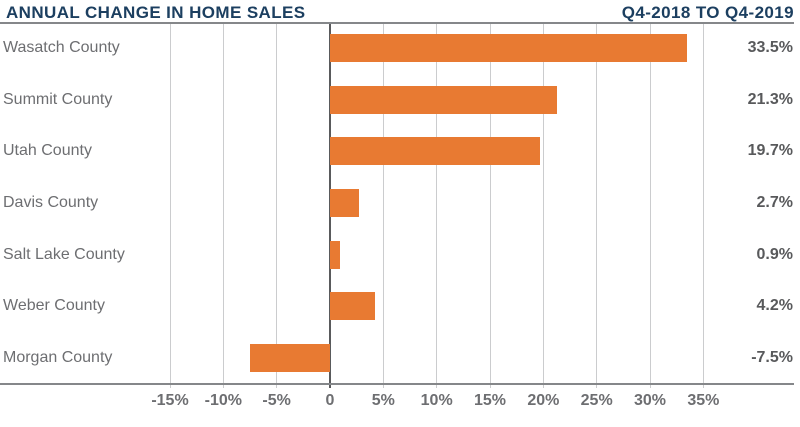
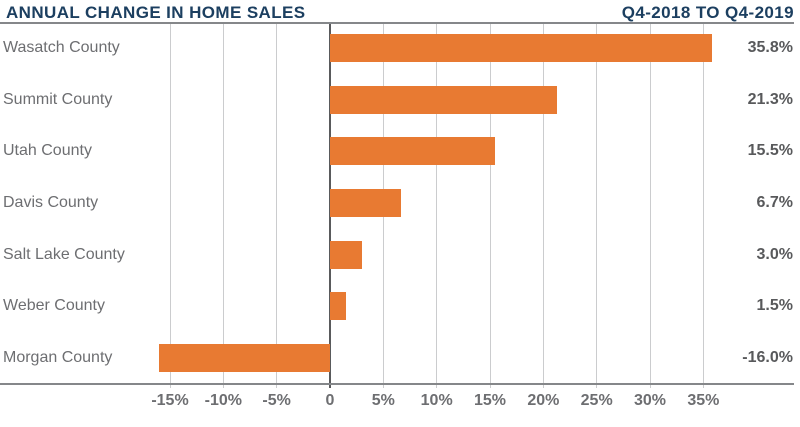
Wasatch County: 33.5% -> 35.8%
Utah County: 19.7% -> 15.5%
Davis County: 2.7% -> 6.7%
Salt Lake County: 0.9% -> 3.0%
Weber County: 4.2% -> 1.5%
Morgan County: -7.5% -> -16.0%
